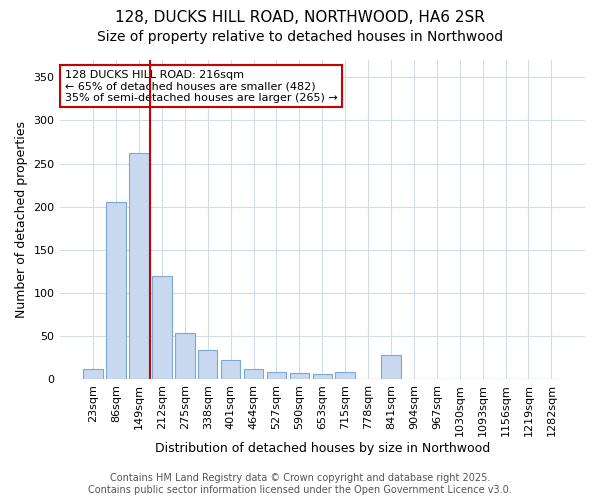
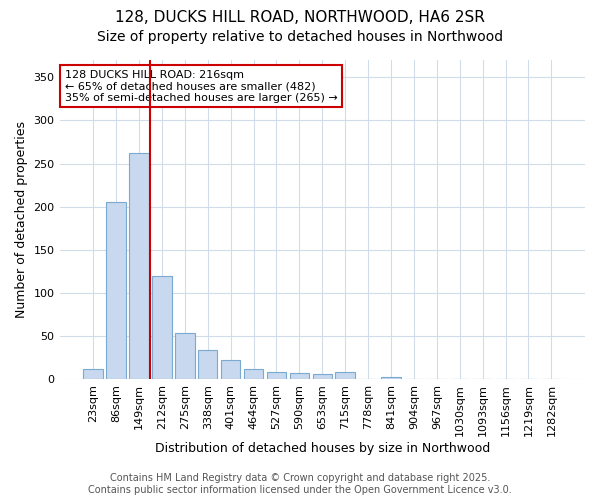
841sqm: 28 -> 3
